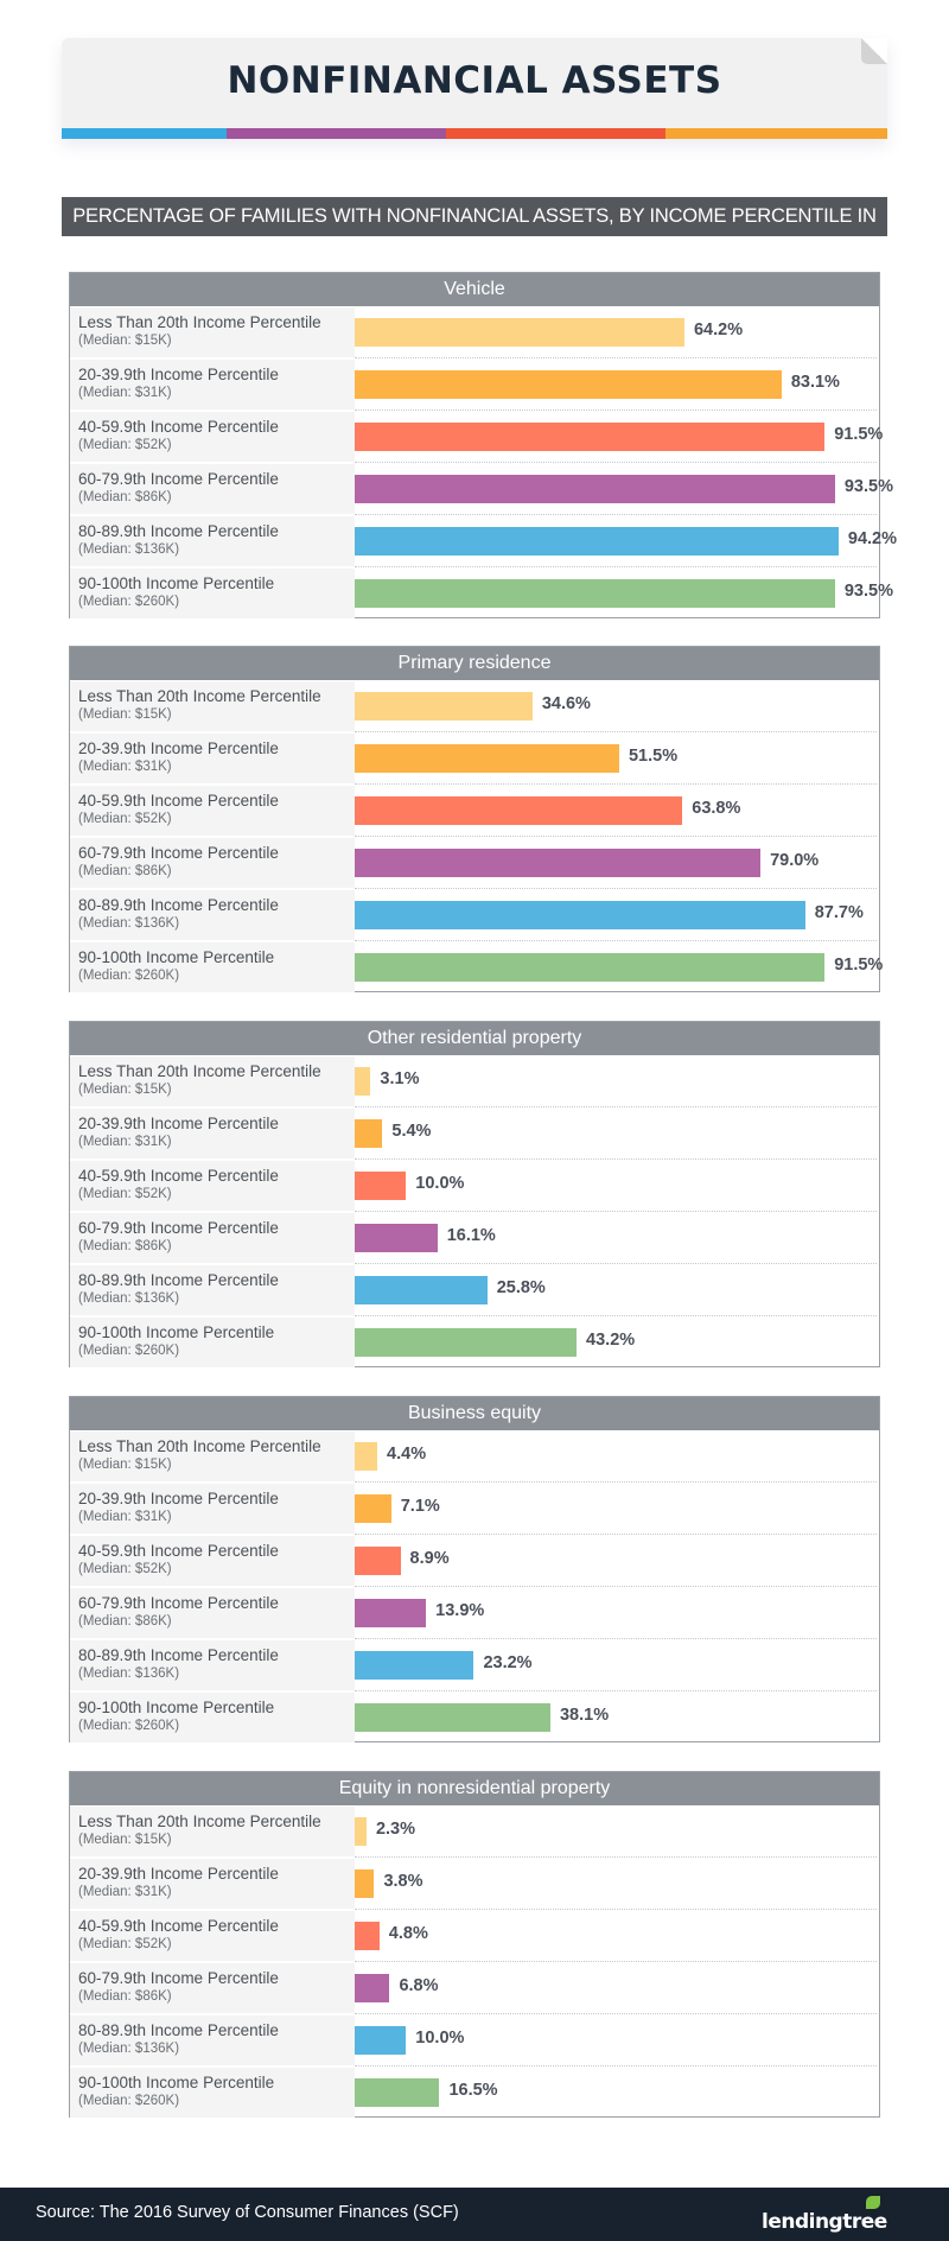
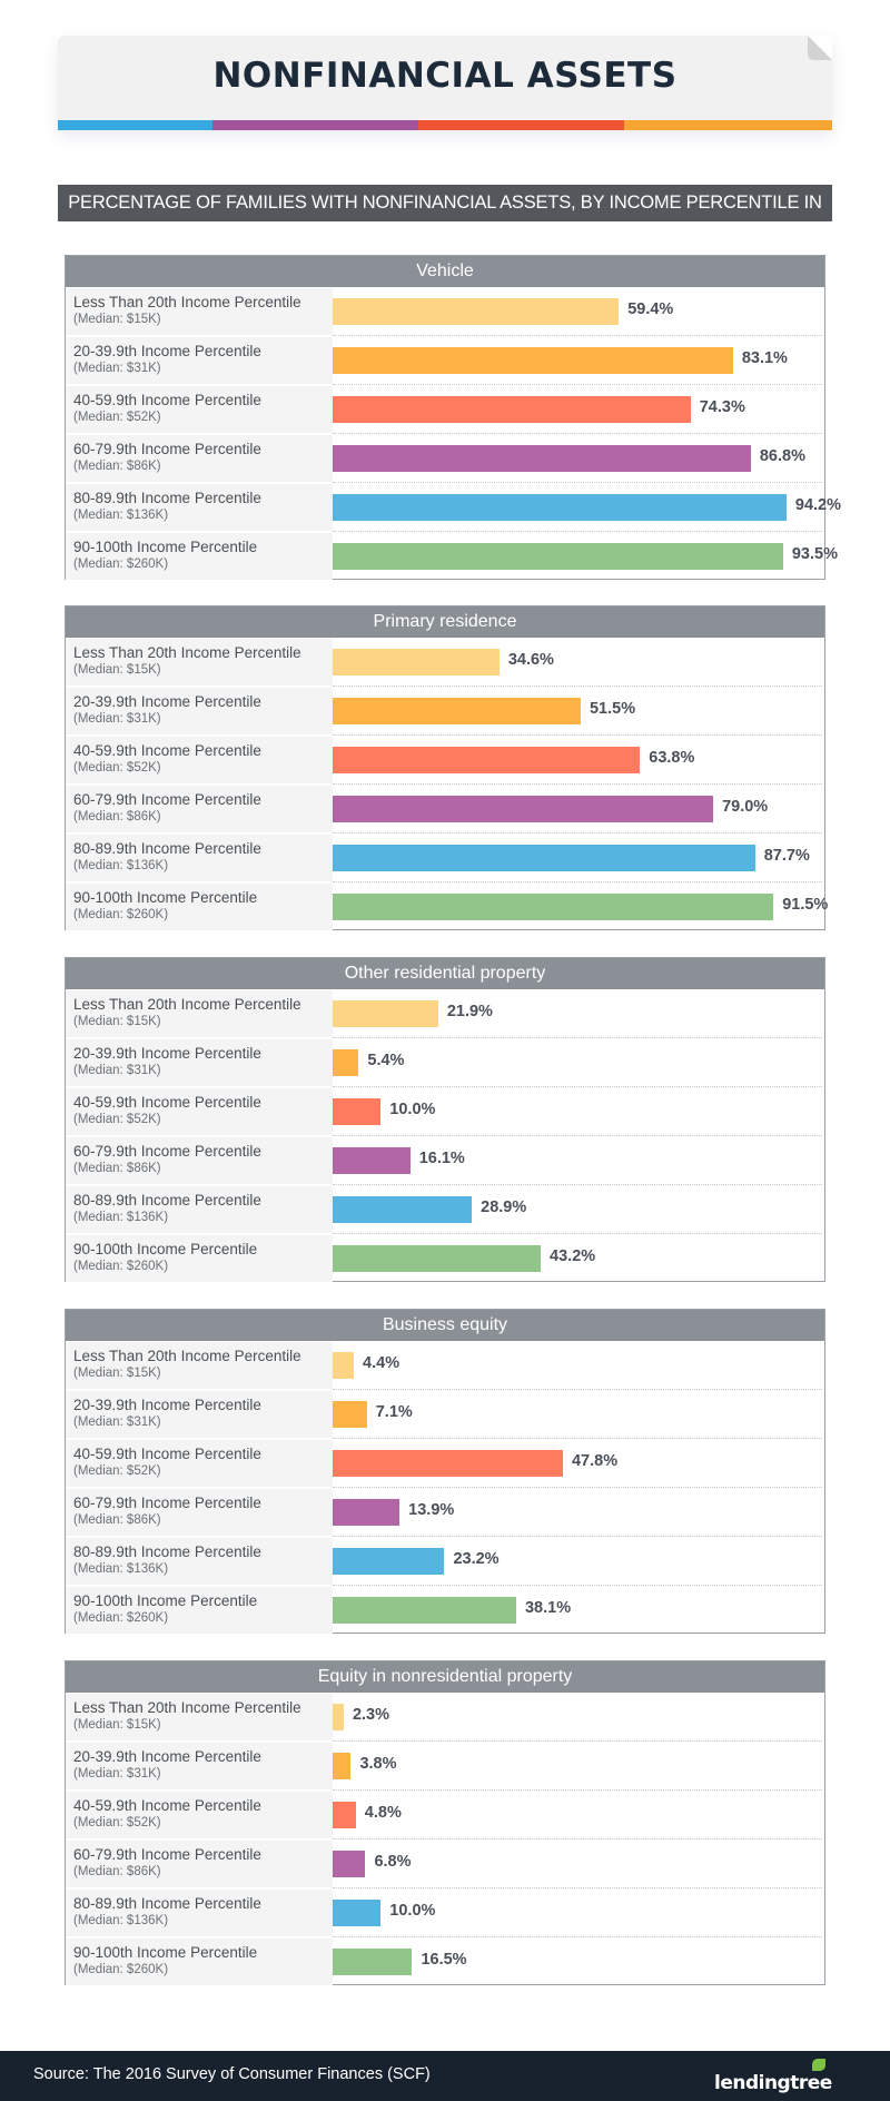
Vehicle/Less Than 20th Income Percentile (Median: $15K): 64.2% -> 59.4%
Vehicle/40-59.9th Income Percentile (Median: $52K): 91.5% -> 74.3%
Vehicle/60-79.9th Income Percentile (Median: $86K): 93.5% -> 86.8%
Other residential property/Less Than 20th Income Percentile (Median: $15K): 3.1% -> 21.9%
Other residential property/80-89.9th Income Percentile (Median: $136K): 25.8% -> 28.9%
Business equity/40-59.9th Income Percentile (Median: $52K): 8.9% -> 47.8%
